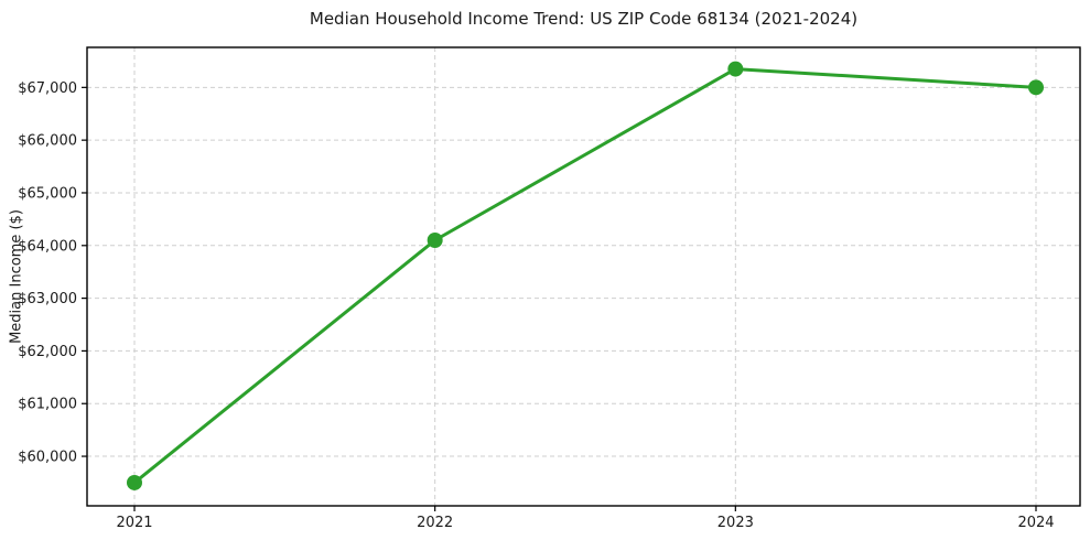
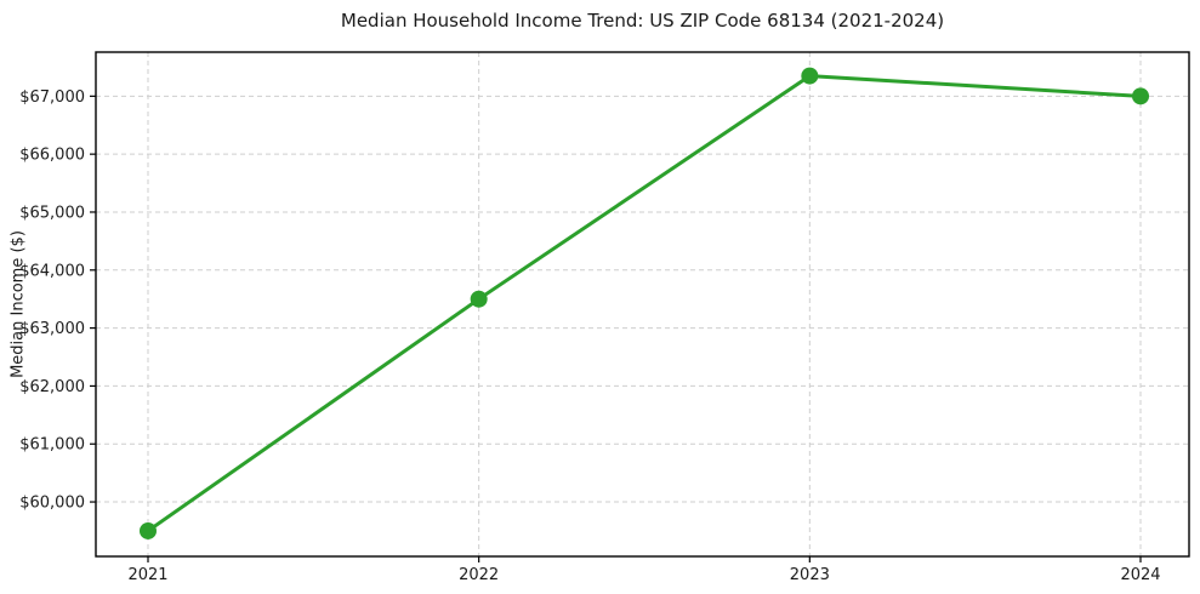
2022: $64100 -> $63500
